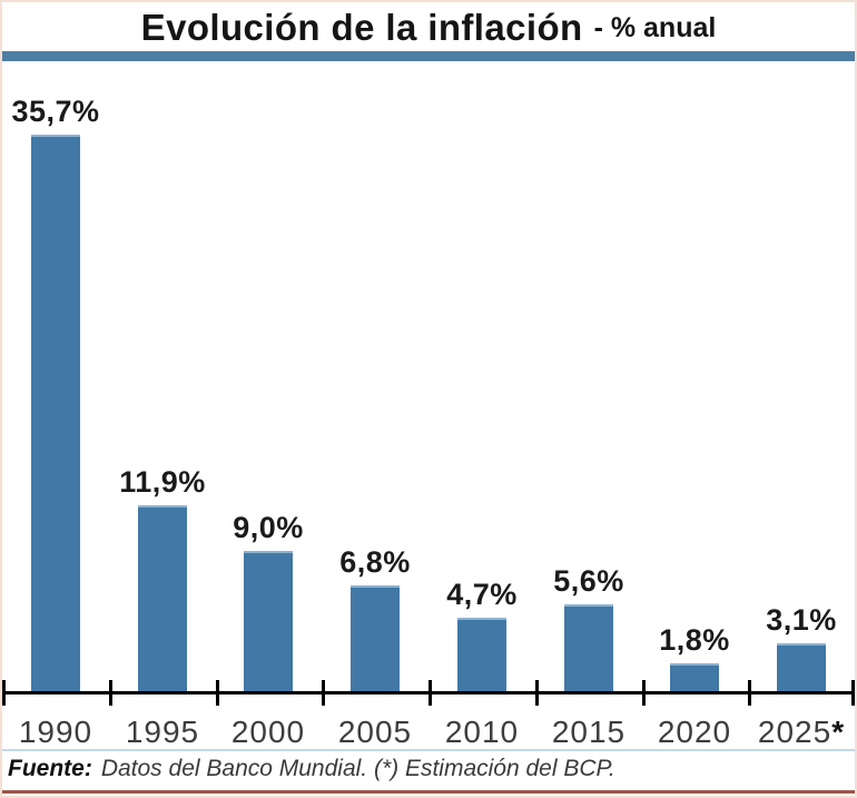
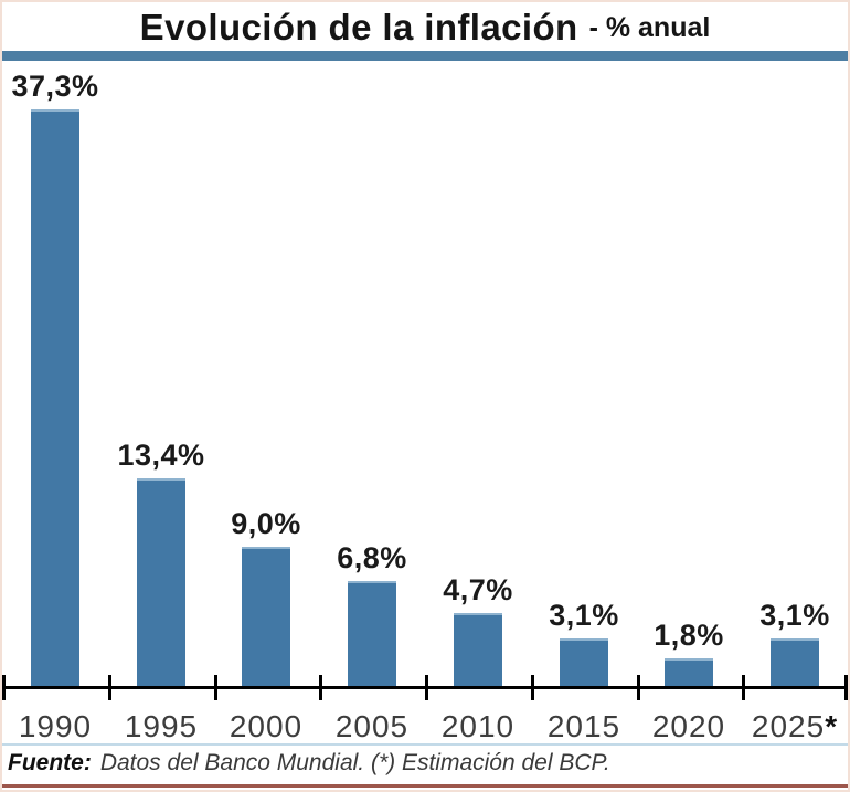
1990: 35,7% -> 37,3%
1995: 11,9% -> 13,4%
2015: 5,6% -> 3,1%
